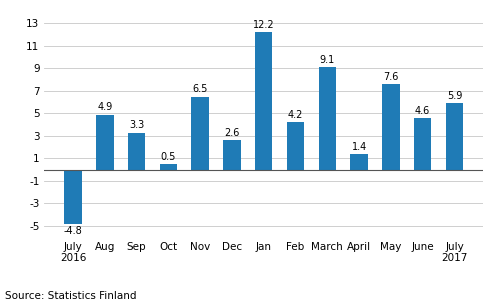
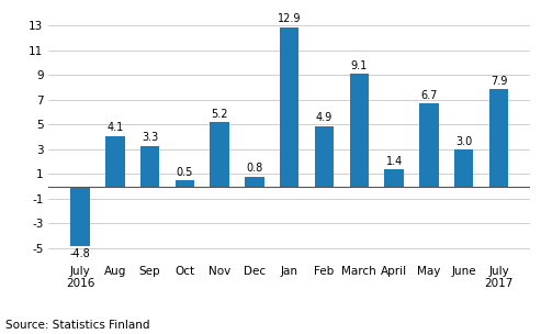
Aug: 4.9 -> 4.1
Nov: 6.5 -> 5.2
Dec: 2.6 -> 0.8
Jan: 12.2 -> 12.9
Feb: 4.2 -> 4.9
May: 7.6 -> 6.7
June: 4.6 -> 3.0
July 2017: 5.9 -> 7.9
